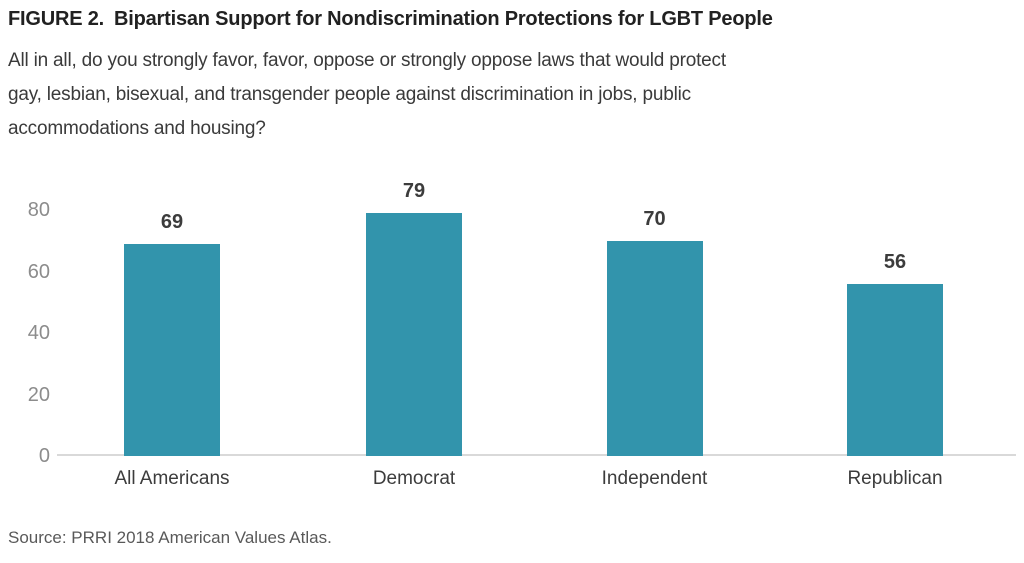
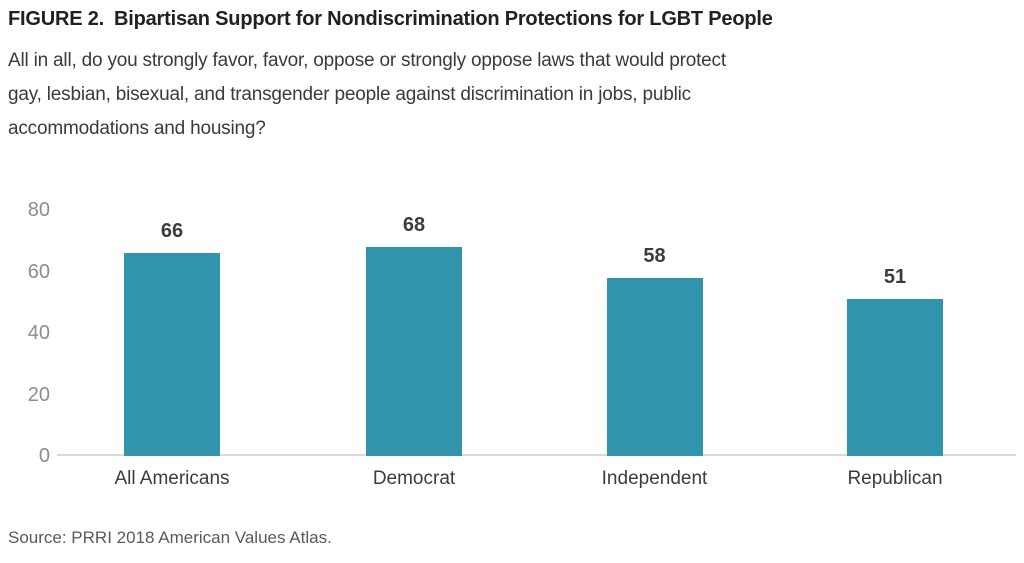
All Americans: 69 -> 66
Democrat: 79 -> 68
Independent: 70 -> 58
Republican: 56 -> 51
